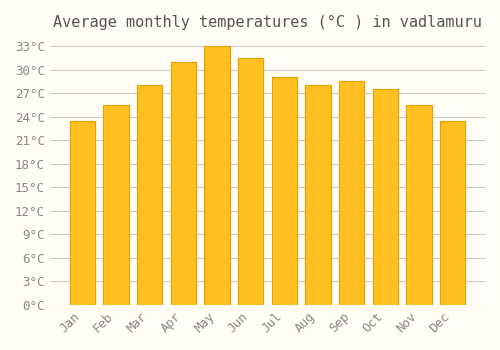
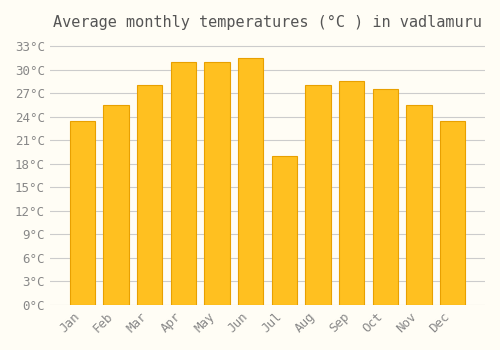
May: 33.0°C -> 31.0°C
Jul: 29.0°C -> 19.0°C
